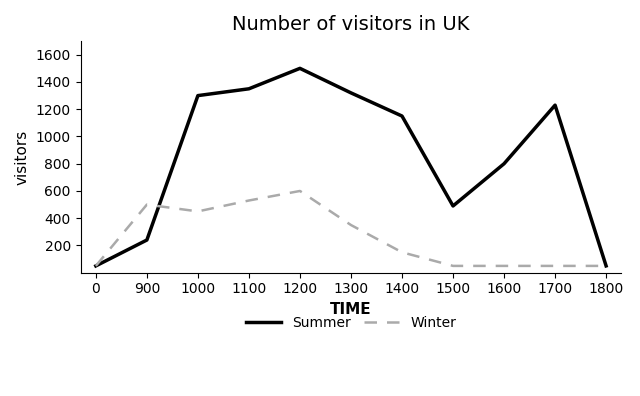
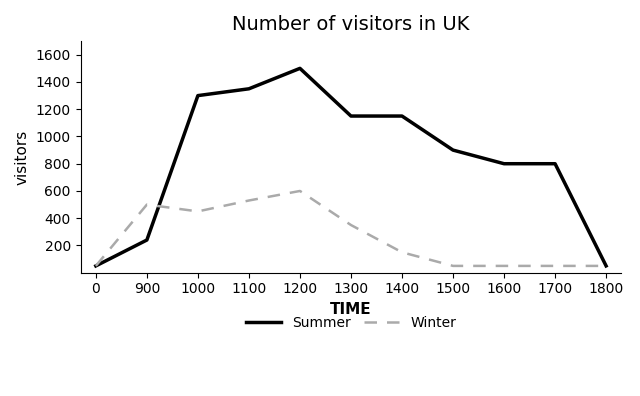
Summer/1300: 1320 -> 1150
Summer/1500: 490 -> 900
Summer/1700: 1230 -> 800
